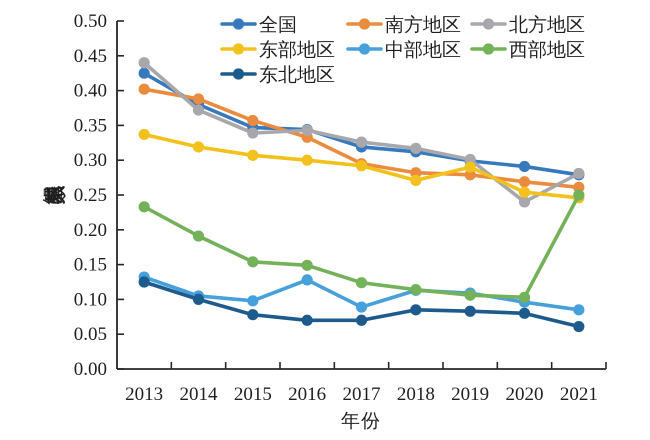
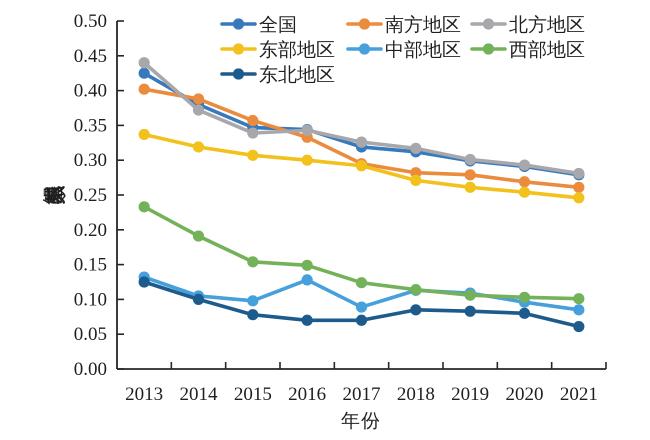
东部地区/2019: 0.29 -> 0.26
北方地区/2020: 0.24 -> 0.29
西部地区/2021: 0.25 -> 0.10
